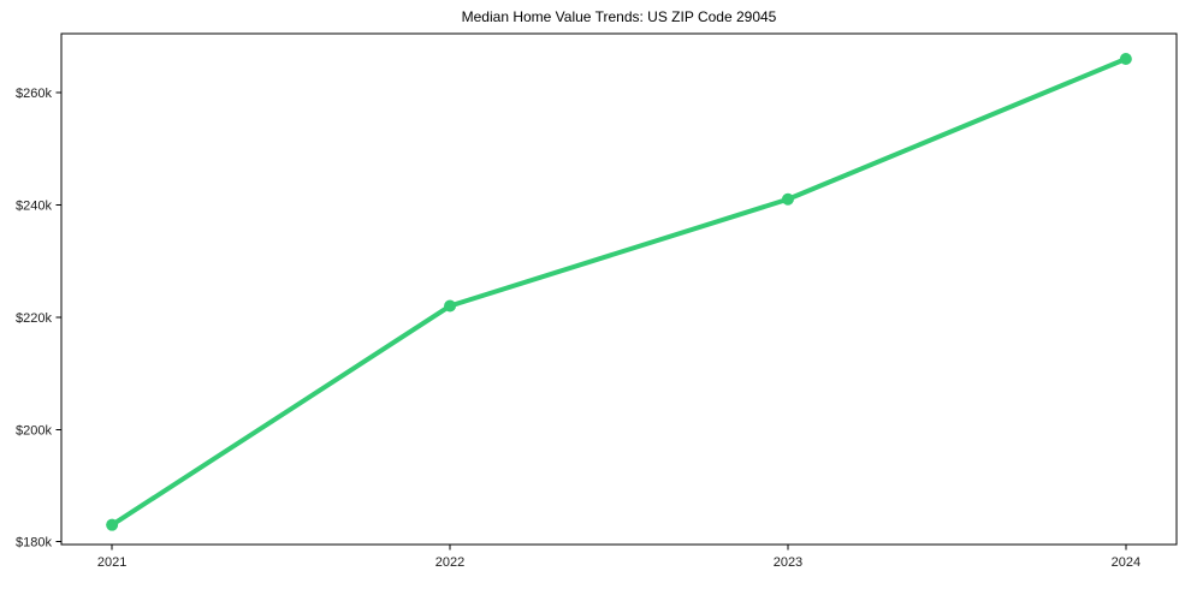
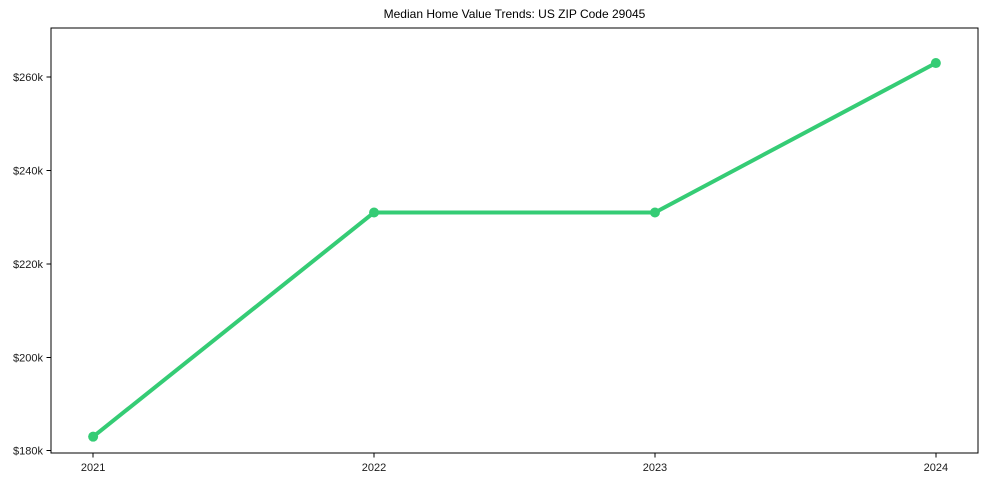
2022: $222k -> $231k
2023: $241k -> $231k
2024: $266k -> $263k
